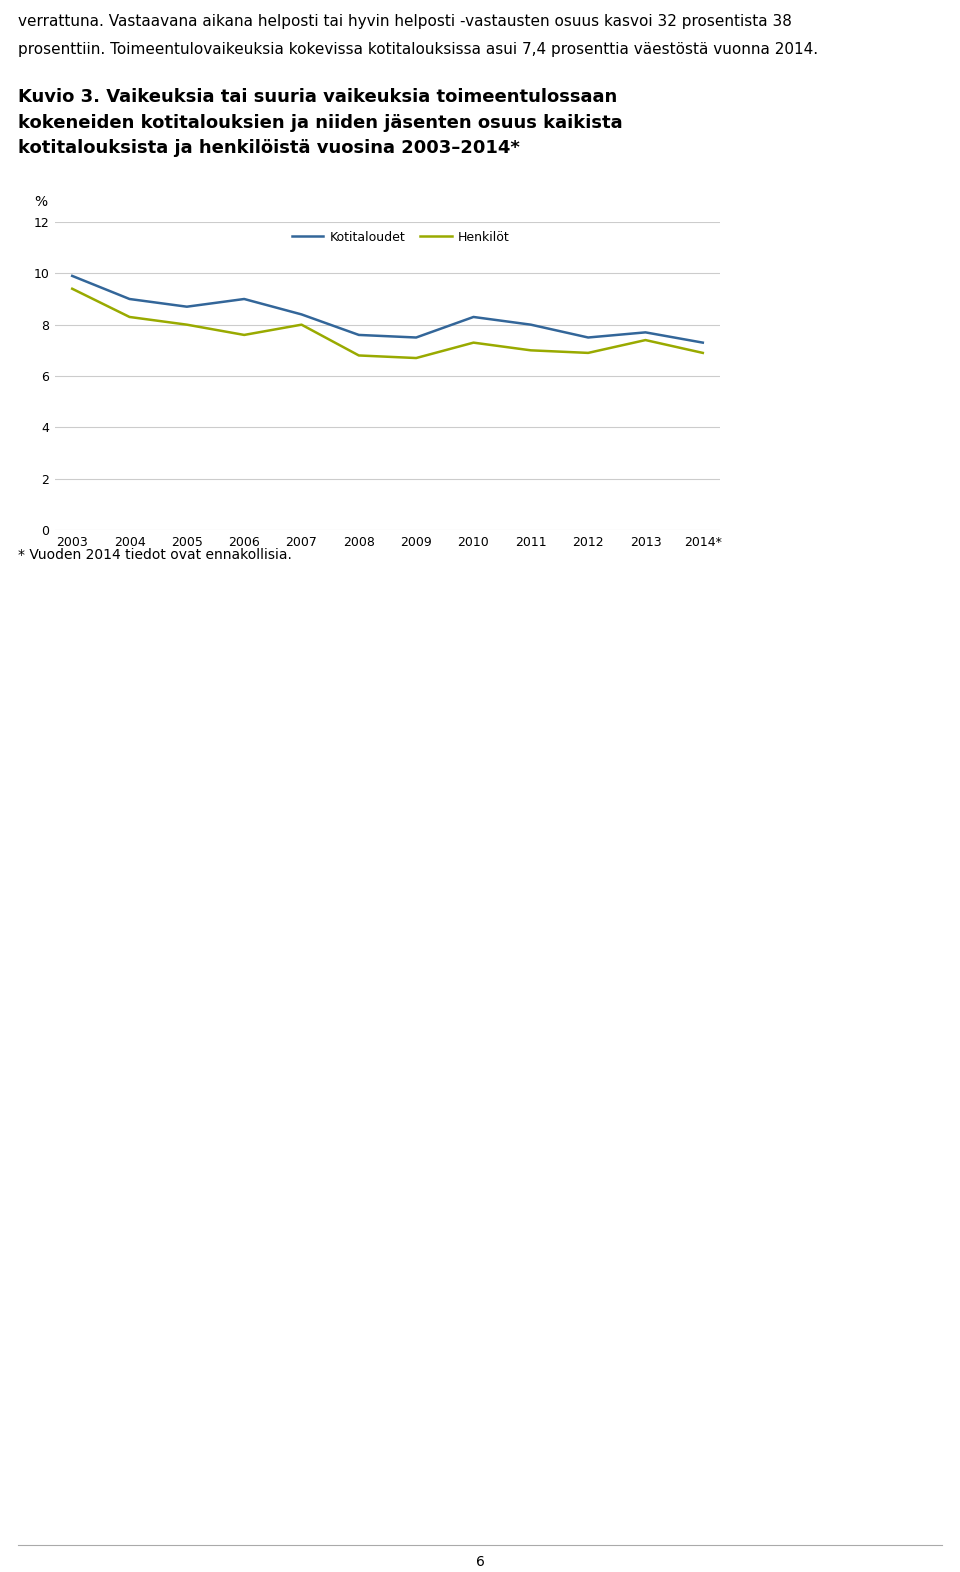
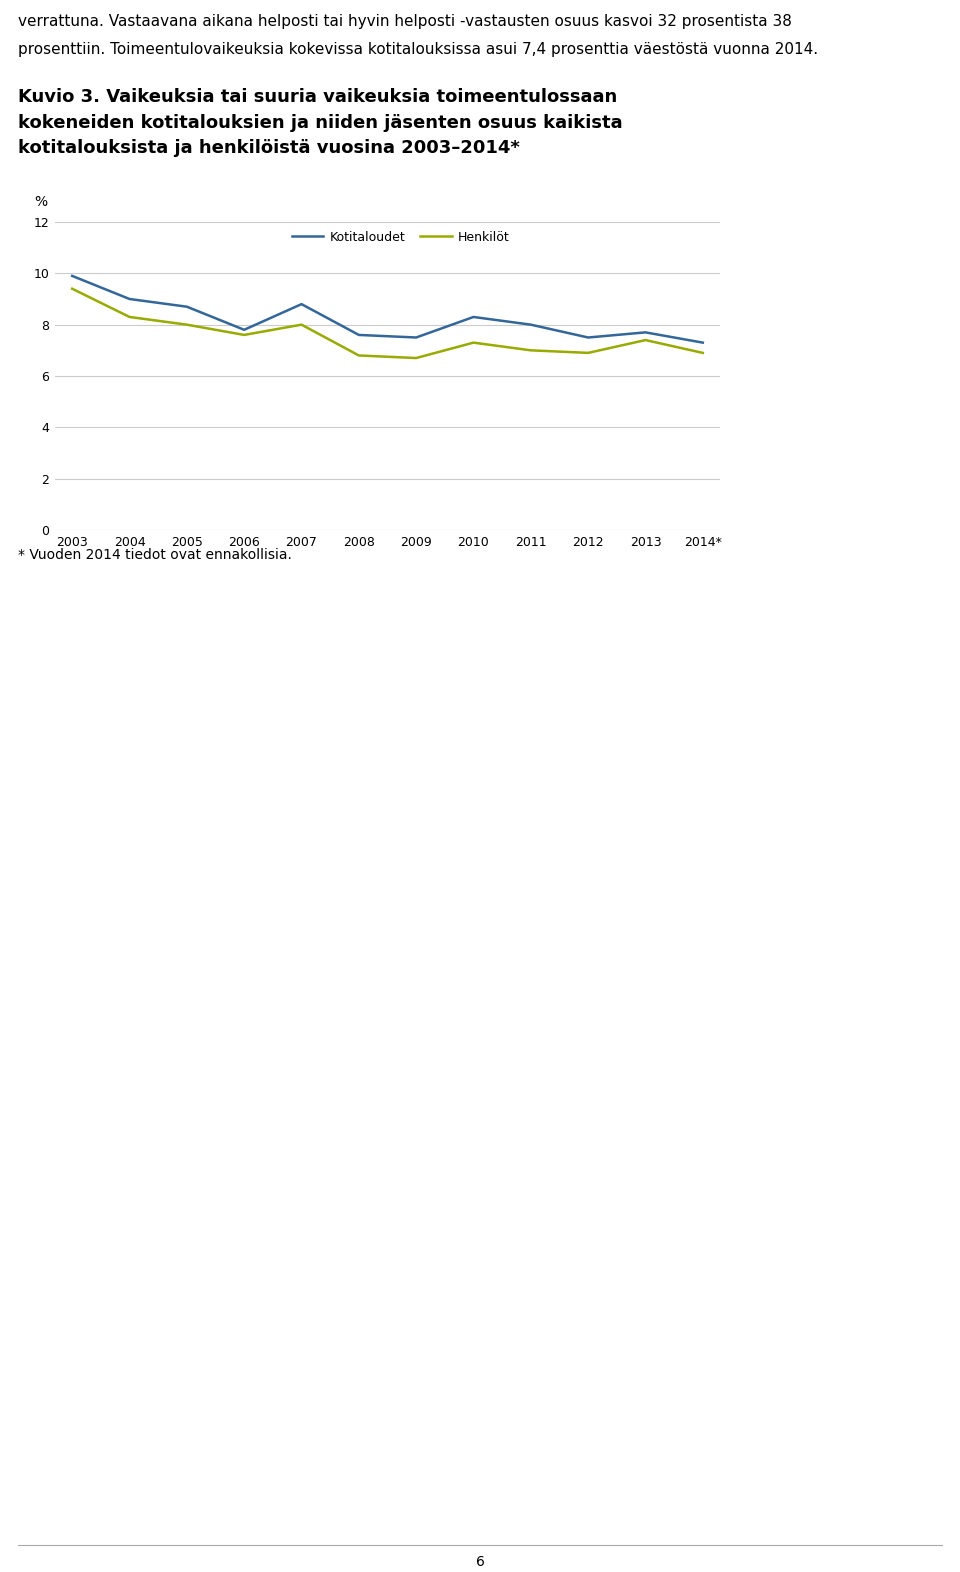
Kotitaloudet/2006: 9.0 -> 7.8
Kotitaloudet/2007: 8.4 -> 8.8
